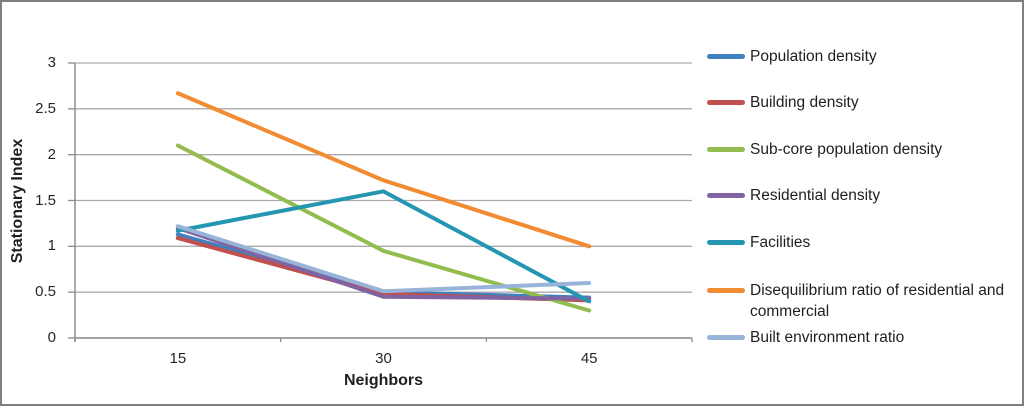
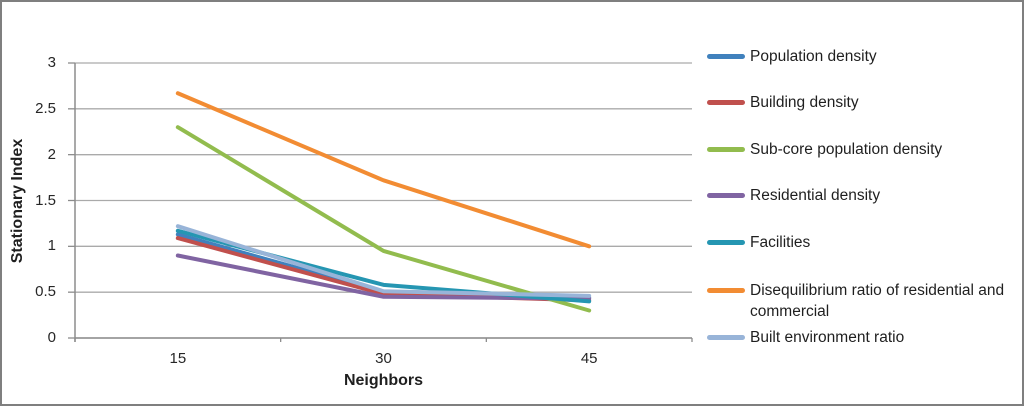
Sub-core population density/15: 2.1 -> 2.3
Residential density/15: 1.2 -> 0.9
Facilities/30: 1.6 -> 0.6
Built environment ratio/45: 0.6 -> 0.5
